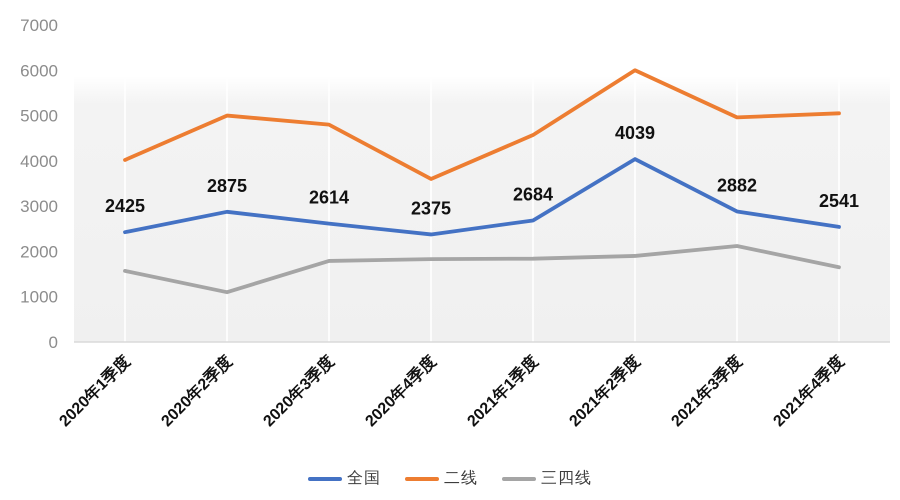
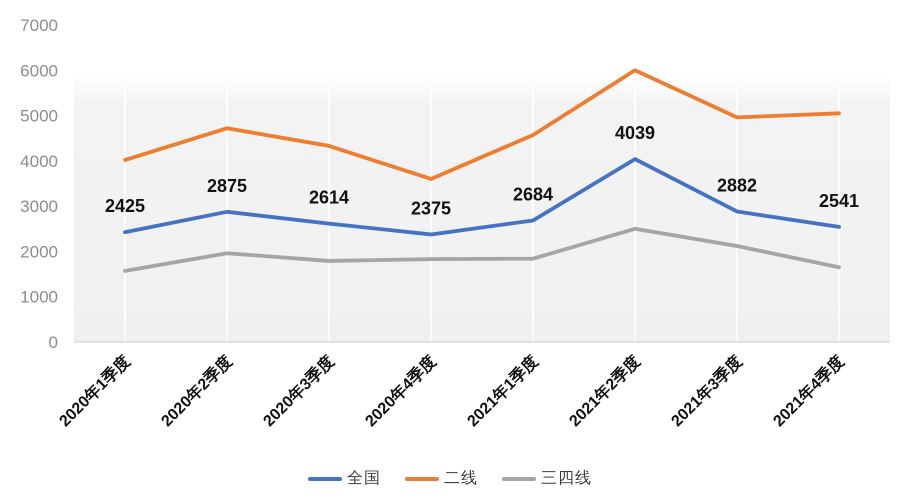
二线/2020年2季度: 5000 -> 4700
三四线/2020年2季度: 1100 -> 2000
二线/2020年3季度: 4800 -> 4300
三四线/2021年2季度: 1900 -> 2500
